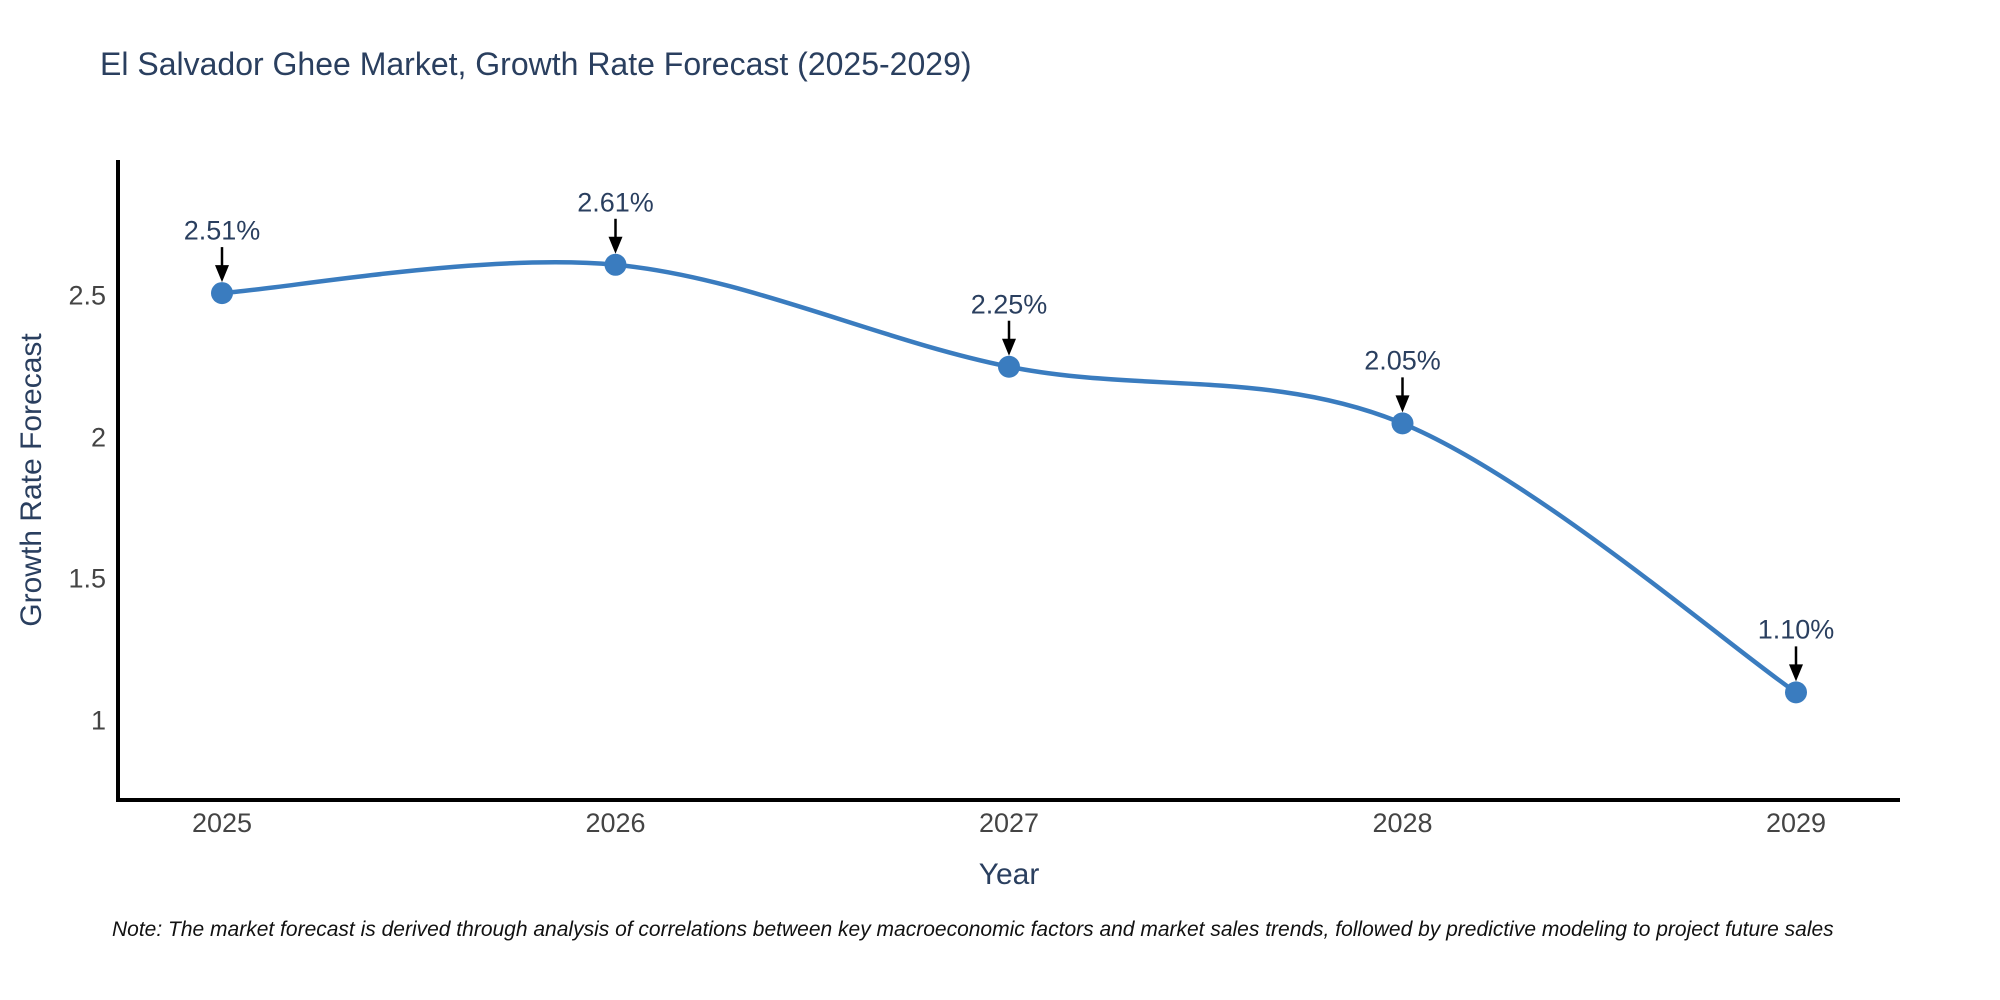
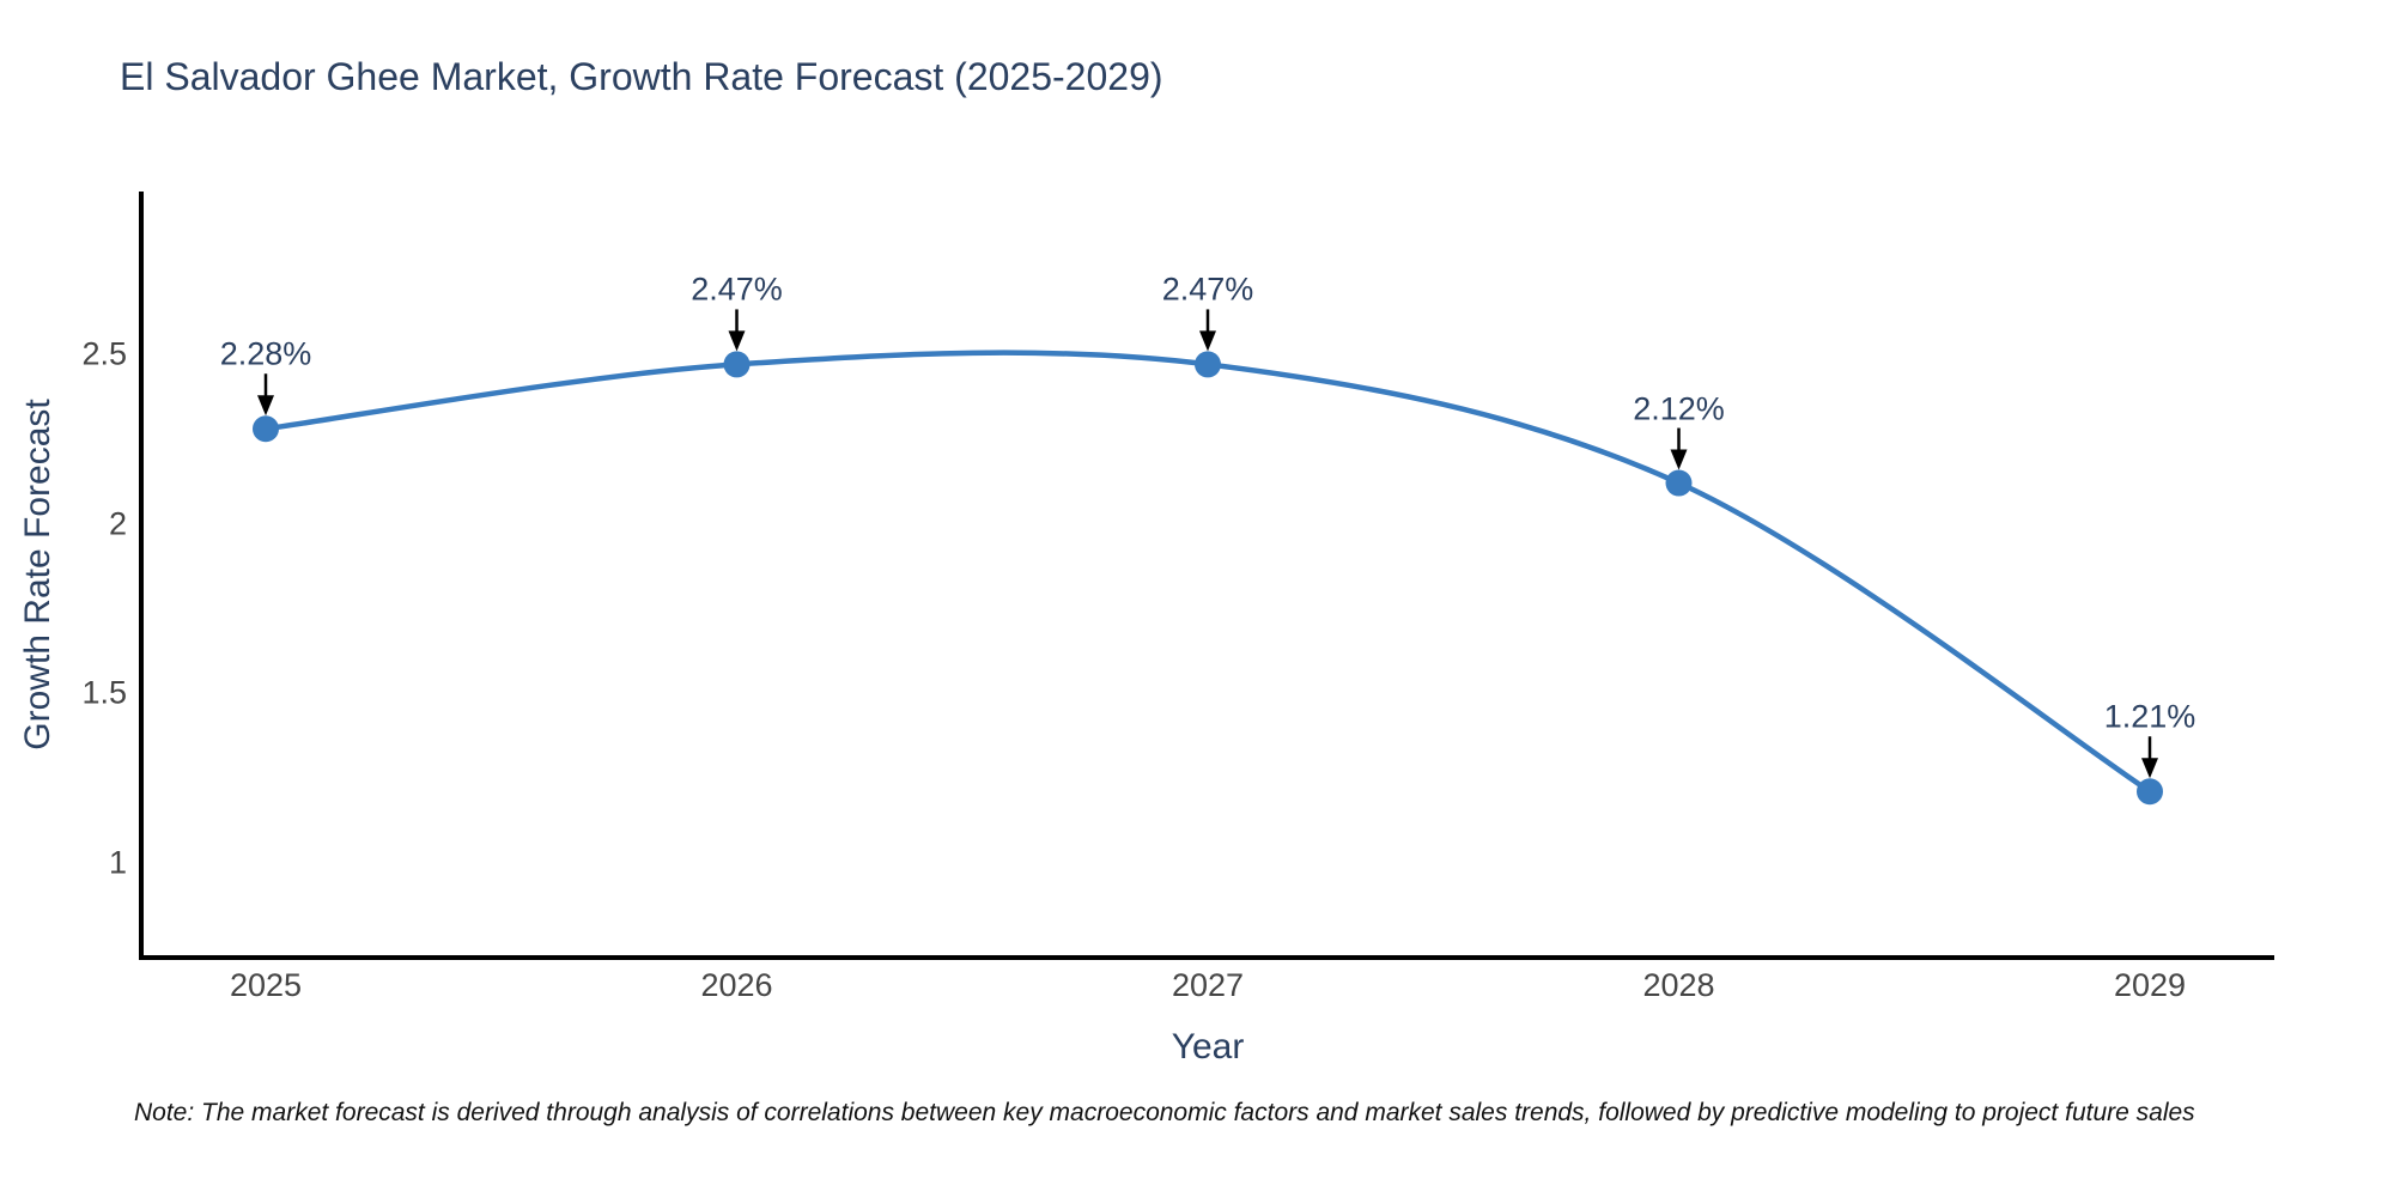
2025: 2.51% -> 2.28%
2026: 2.61% -> 2.47%
2027: 2.25% -> 2.47%
2028: 2.05% -> 2.12%
2029: 1.10% -> 1.21%
